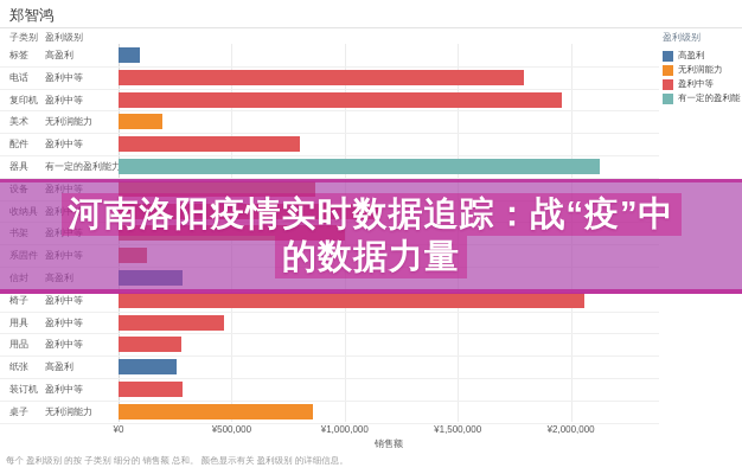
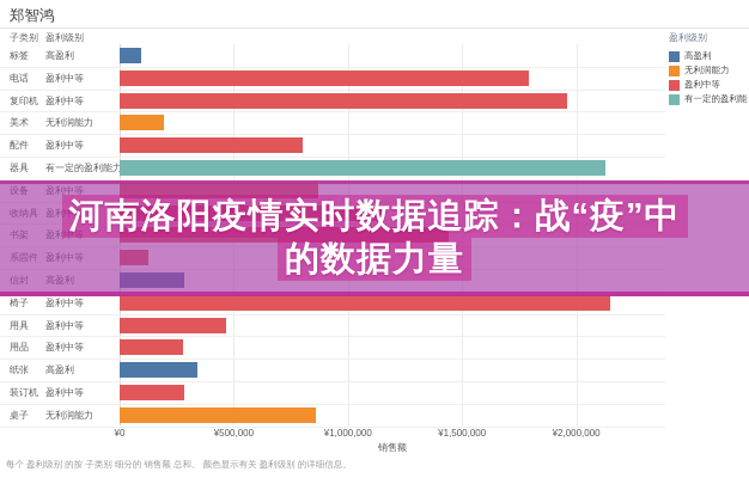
书架: ¥1000000 -> ¥1440000
椅子: ¥2060000 -> ¥2150000
纸张: ¥260000 -> ¥340000
